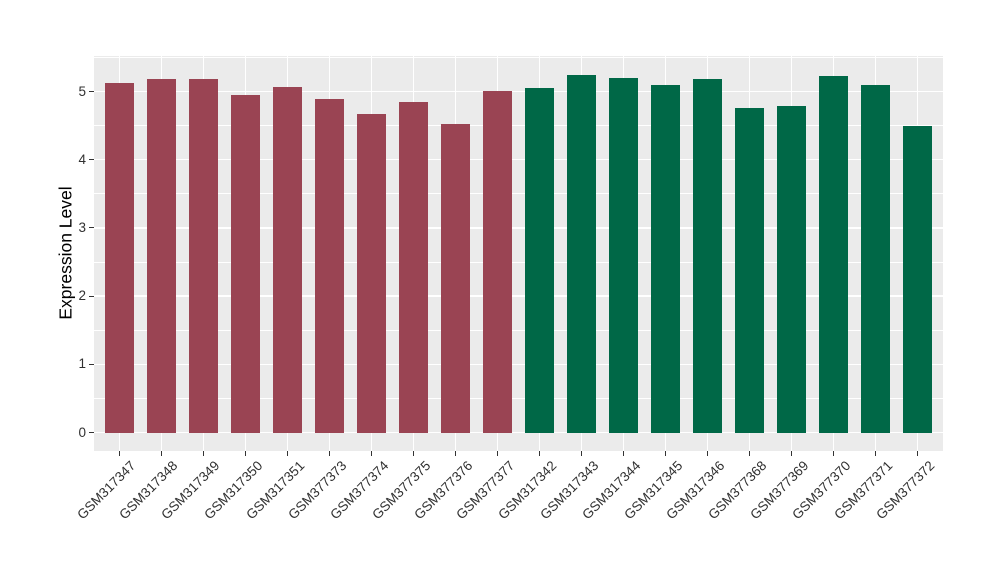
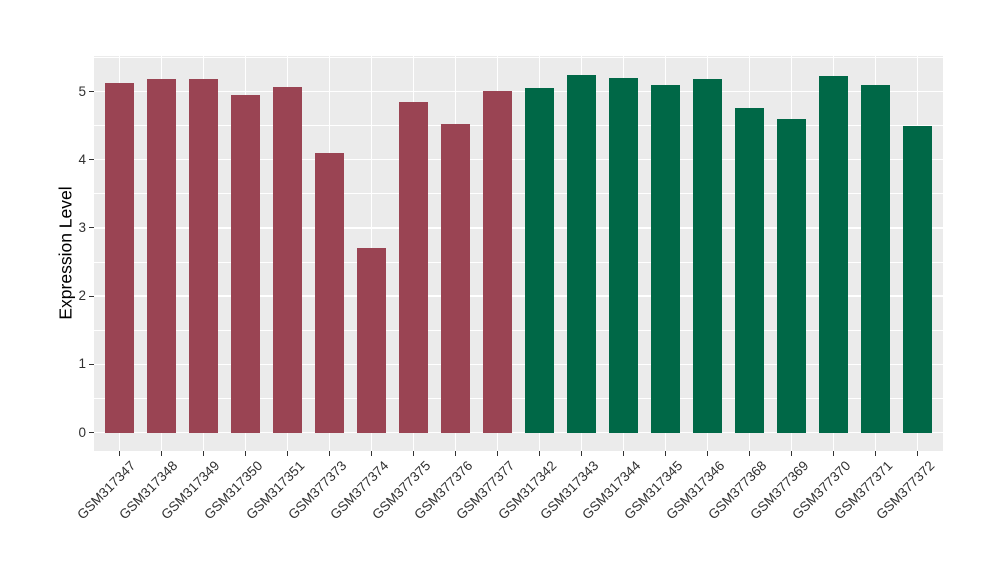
GSM377373: 4.9 -> 4.1
GSM377374: 4.7 -> 2.7
GSM377369: 4.8 -> 4.6
